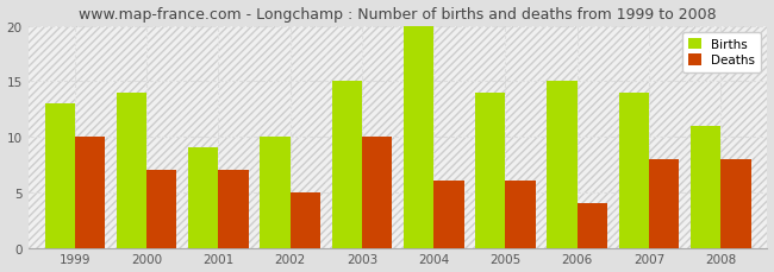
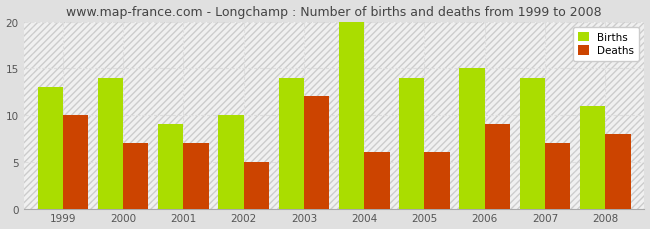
Births/2003: 15 -> 14
Deaths/2003: 10 -> 12
Deaths/2006: 4 -> 9
Deaths/2007: 8 -> 7
